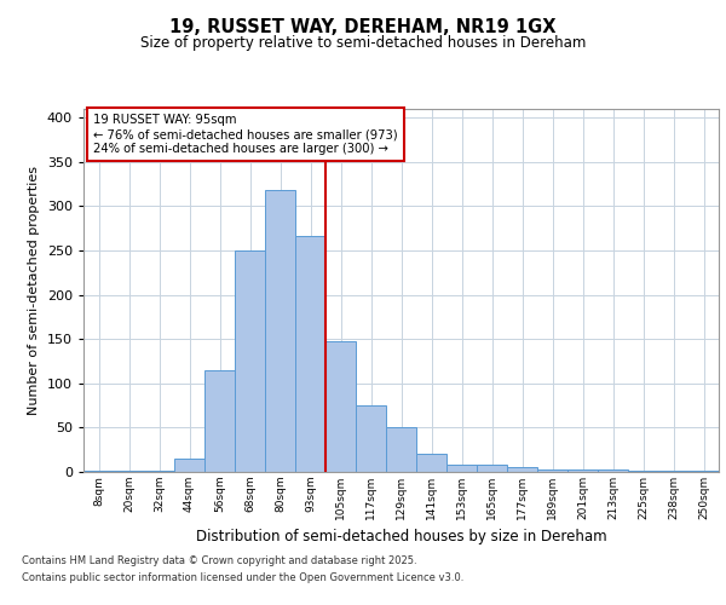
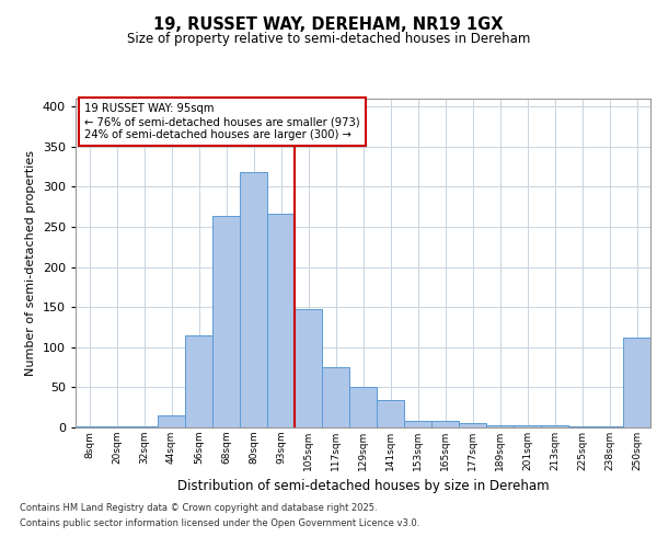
68sqm: 250 -> 264
141sqm: 20 -> 34
250sqm: 1 -> 112
